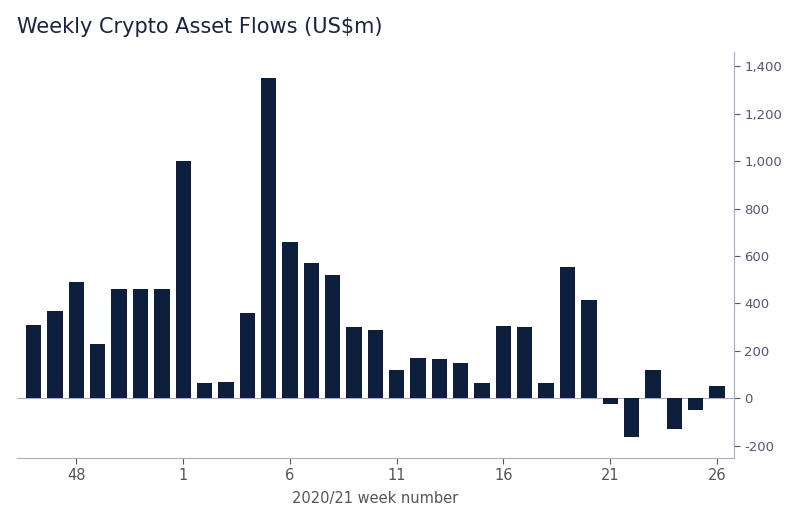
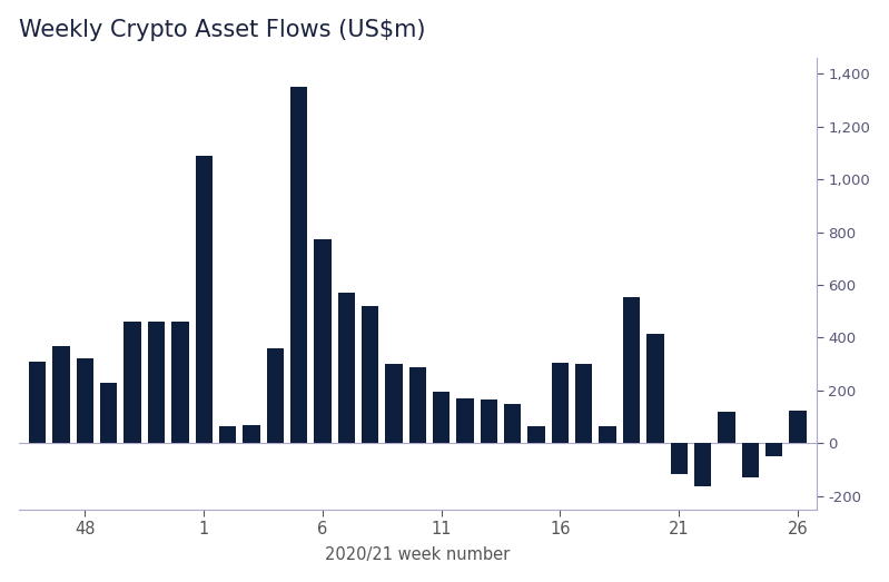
48: 490 -> 320
1: 1,000 -> 1,090
6: 660 -> 775
11: 120 -> 195
21: -25 -> -115
26: 50 -> 125
